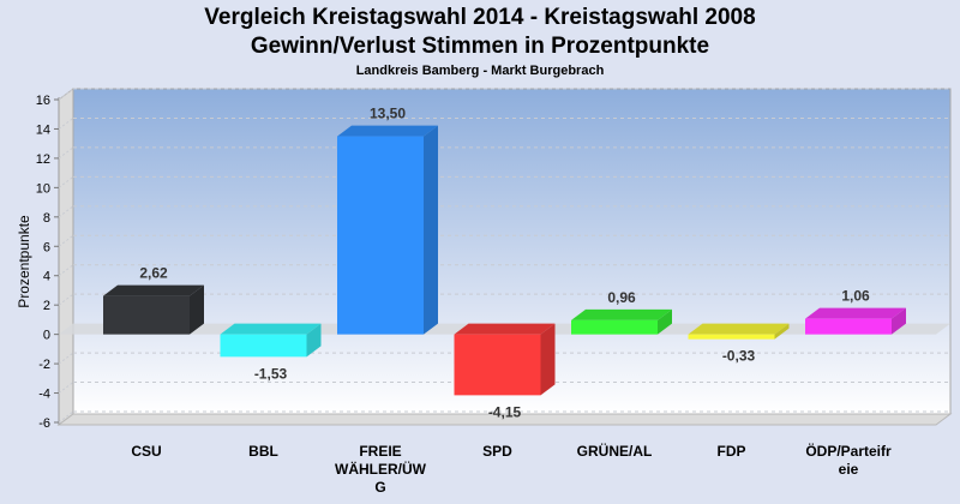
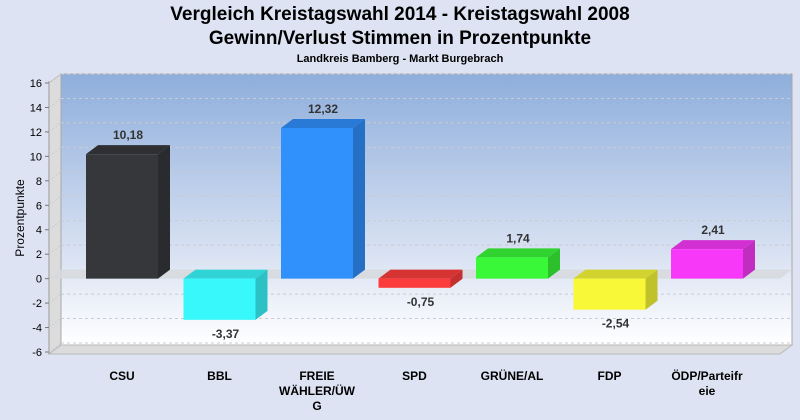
CSU: 2,62 -> 10,18
BBL: -1,53 -> -3,37
FREIE WÄHLER/ÜWG: 13,50 -> 12,32
SPD: -4,15 -> -0,75
GRÜNE/AL: 0,96 -> 1,74
FDP: -0,33 -> -2,54
ÖDP/Parteifreie: 1,06 -> 2,41
